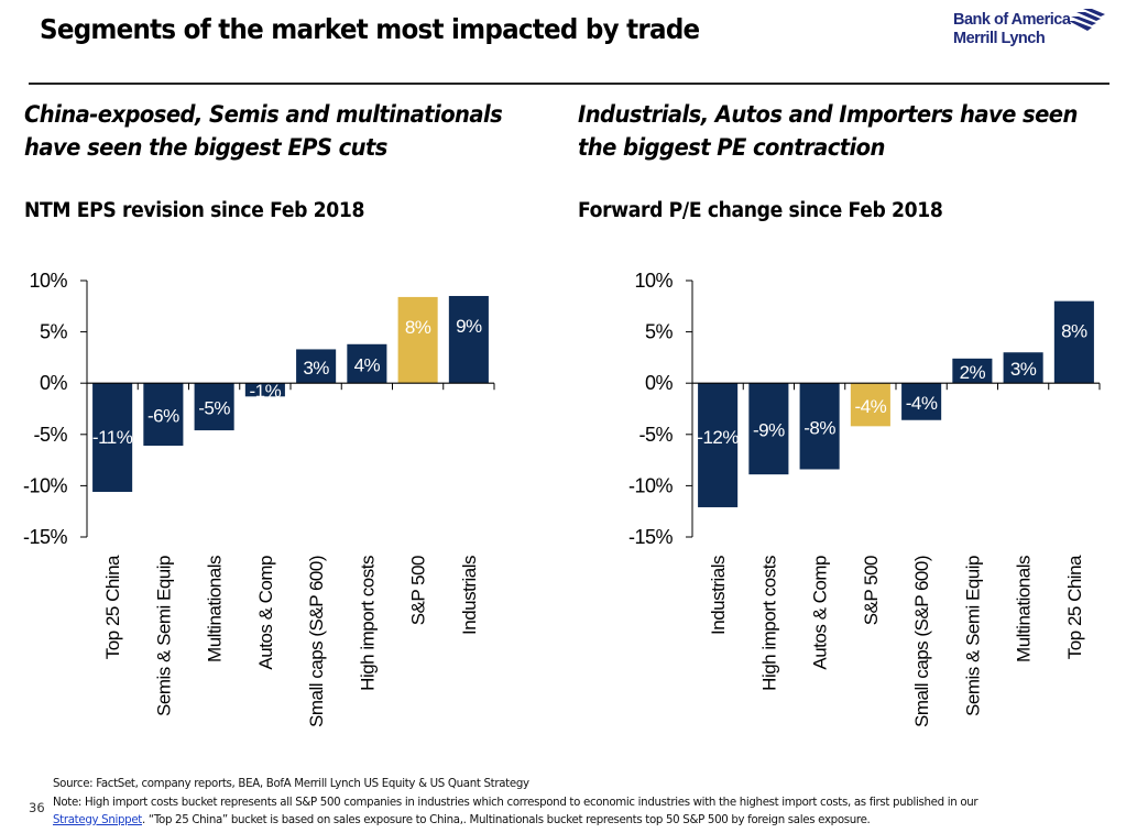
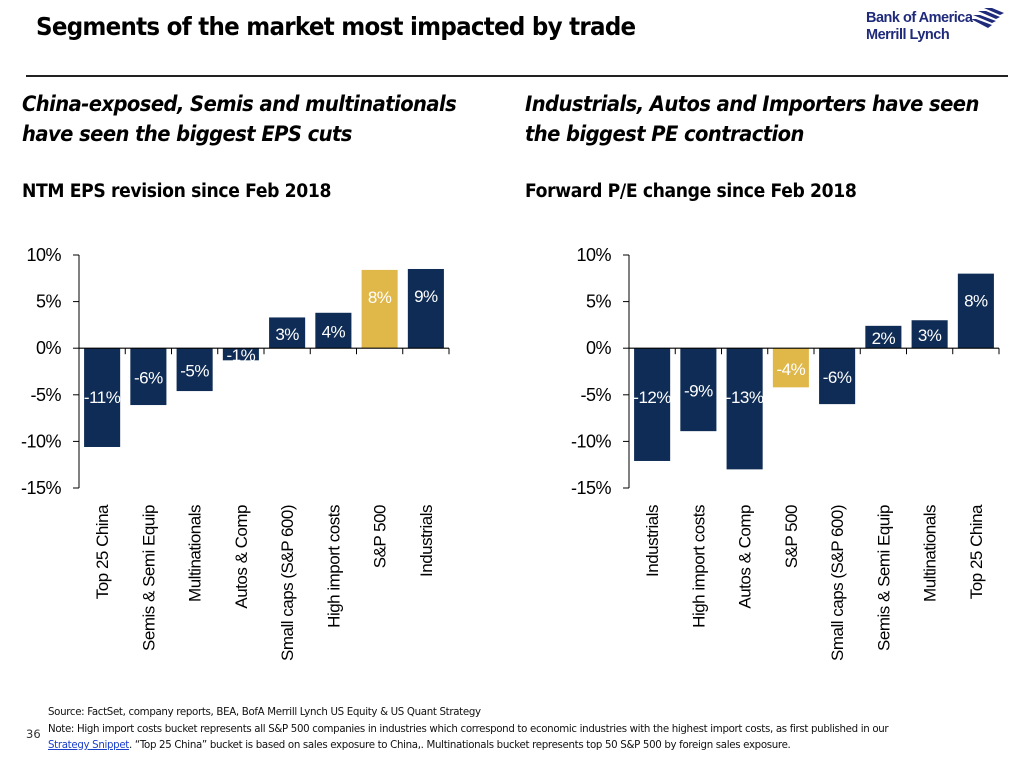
Forward P/E change since Feb 2018/Autos & Comp: -8% -> -13%
Forward P/E change since Feb 2018/Small caps (S&P 600): -4% -> -6%
